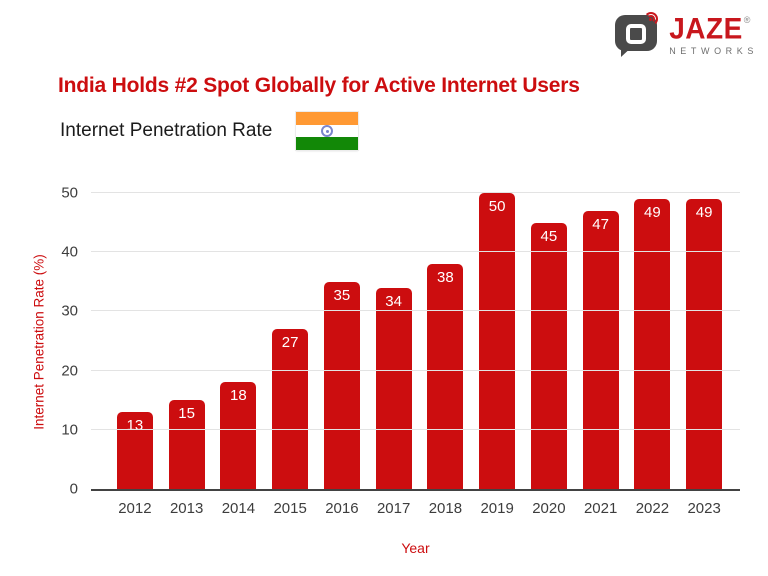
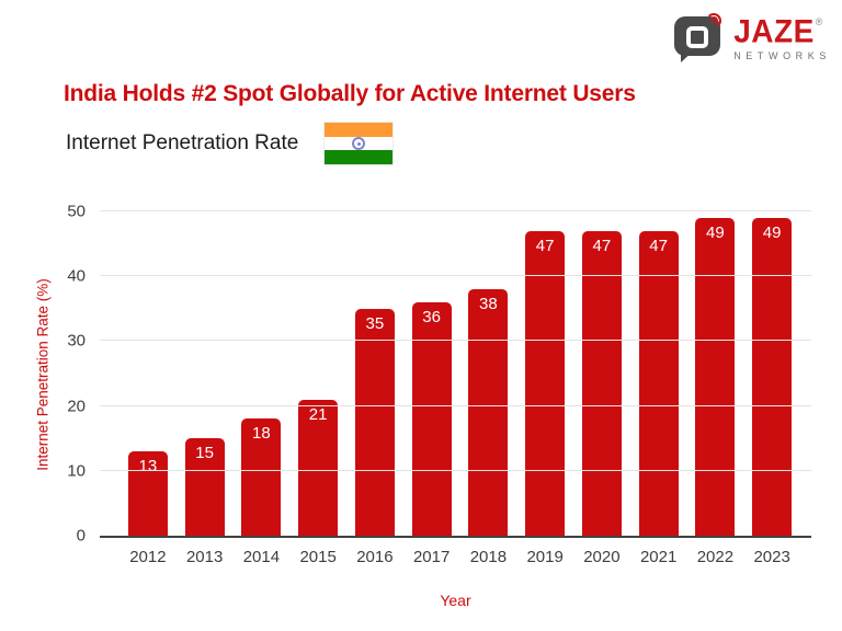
2015: 27 -> 21
2017: 34 -> 36
2019: 50 -> 47
2020: 45 -> 47
